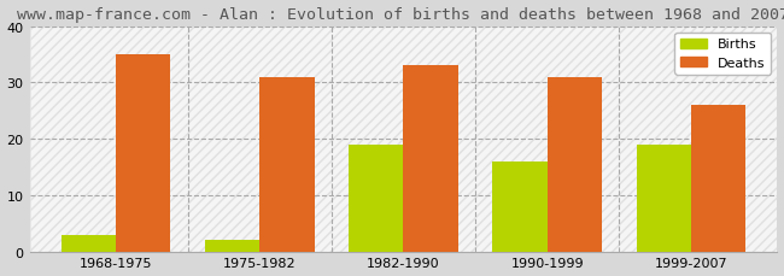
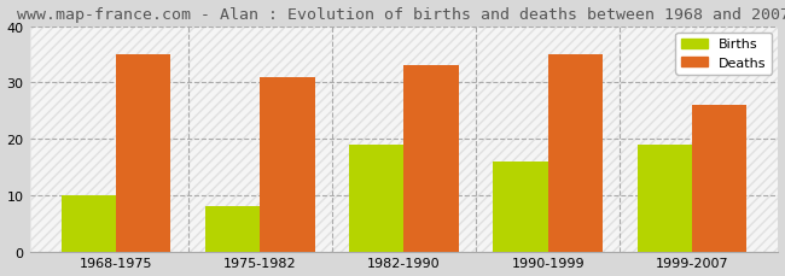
Births/1968-1975: 3 -> 10
Births/1975-1982: 2 -> 8
Deaths/1990-1999: 31 -> 35
